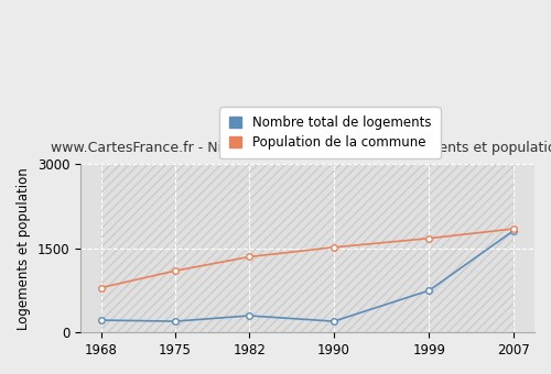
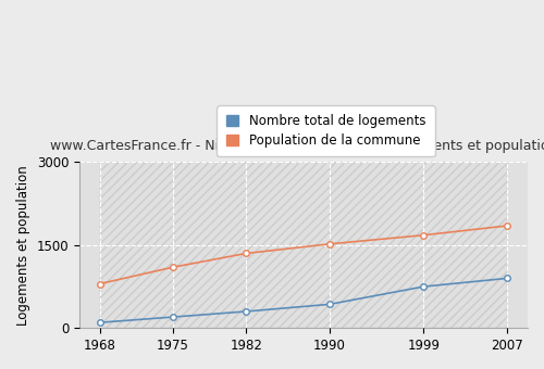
Nombre total de logements/1968: 220 -> 100
Nombre total de logements/1990: 200 -> 430
Nombre total de logements/2007: 1820 -> 900
